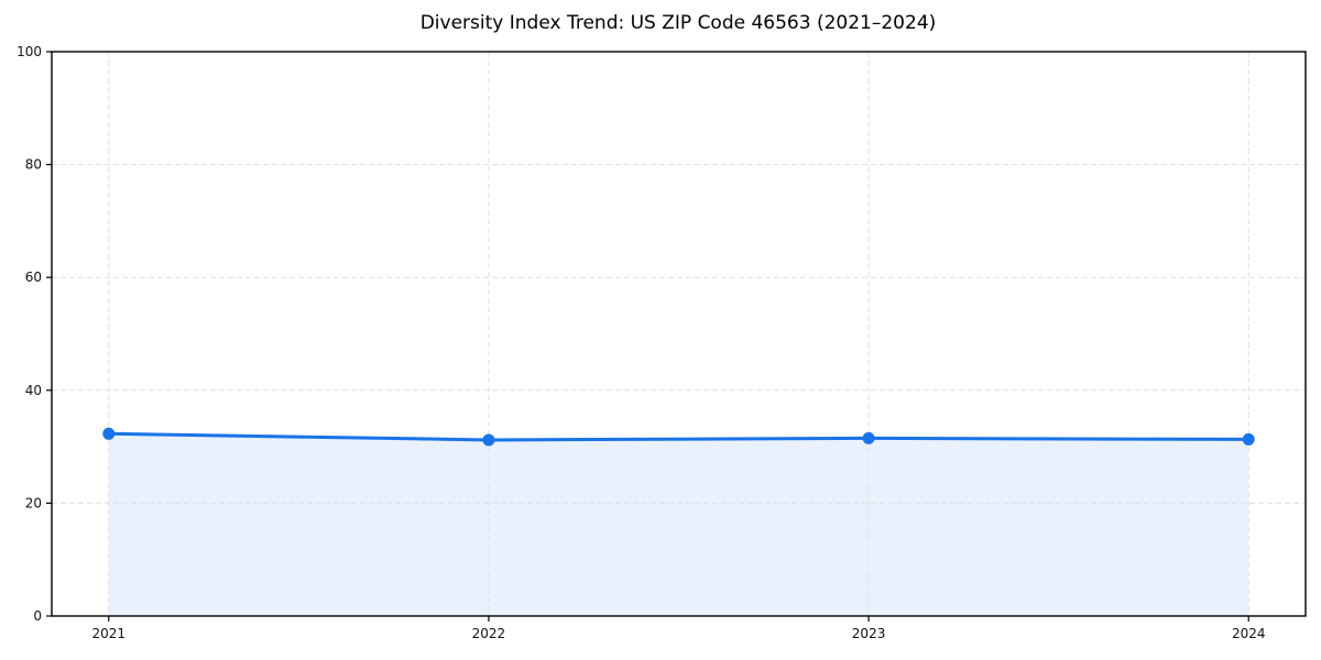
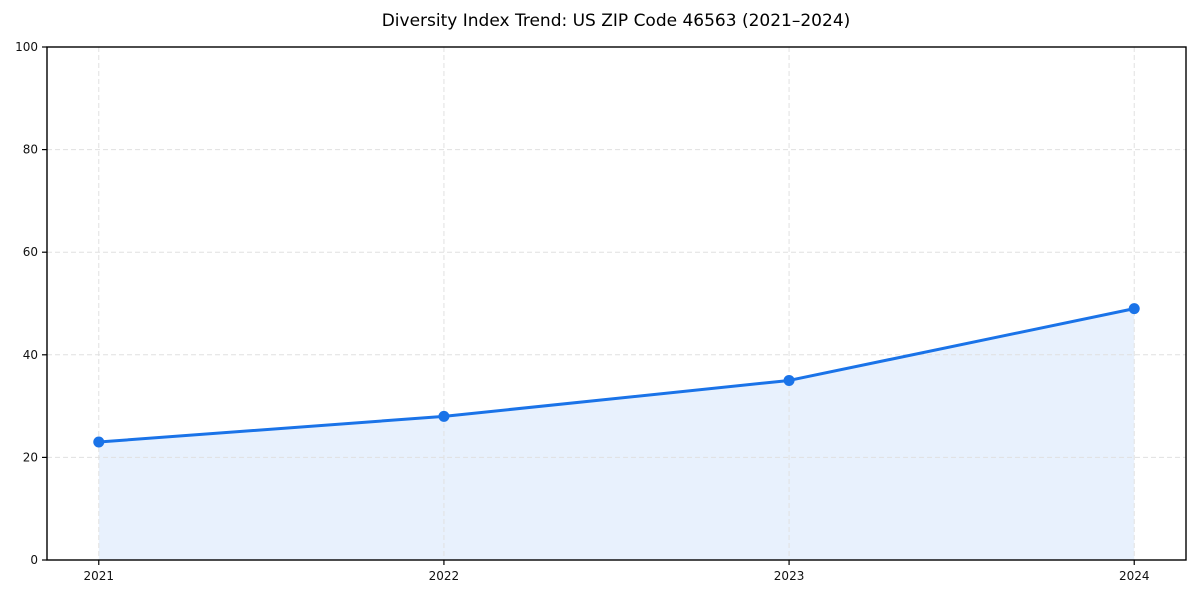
2021: 32 -> 23
2022: 31 -> 28
2023: 32 -> 35
2024: 31 -> 49
